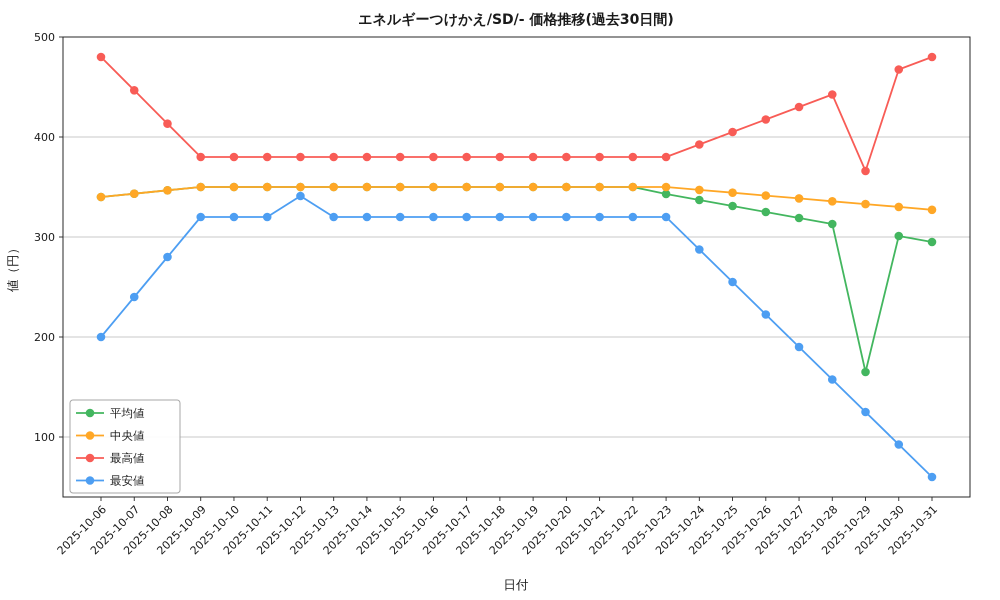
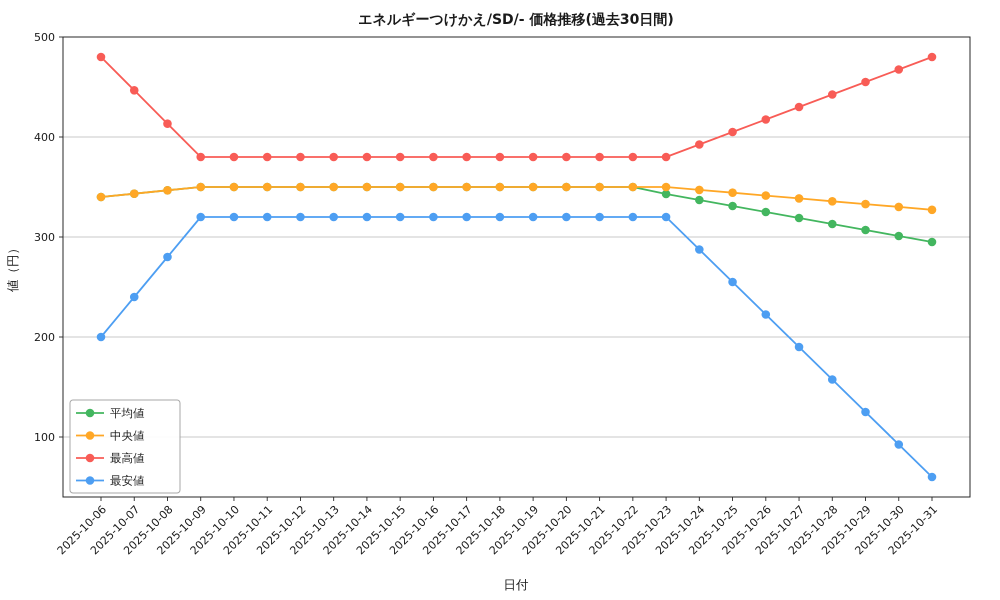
最安値/2025-10-12: 341 -> 320
平均値/2025-10-29: 165 -> 307
最高値/2025-10-29: 366 -> 455
